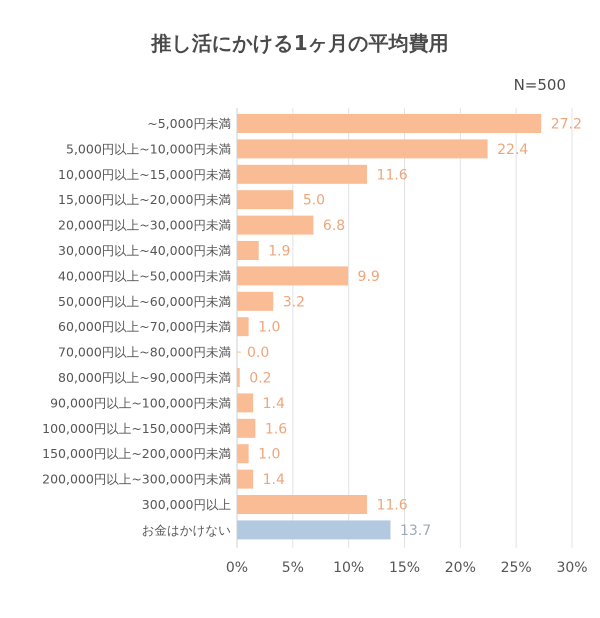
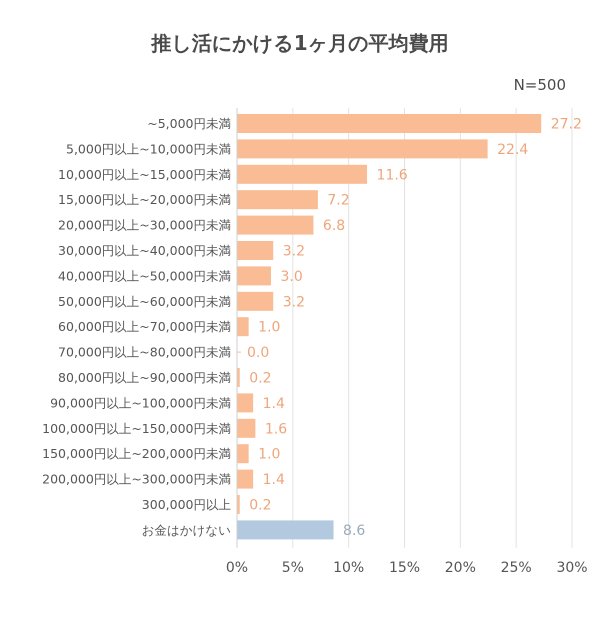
15,000円以上~20,000円未満: 5.0 -> 7.2
30,000円以上~40,000円未満: 1.9 -> 3.2
40,000円以上~50,000円未満: 9.9 -> 3.0
300,000円以上: 11.6 -> 0.2
お金はかけない: 13.7 -> 8.6
